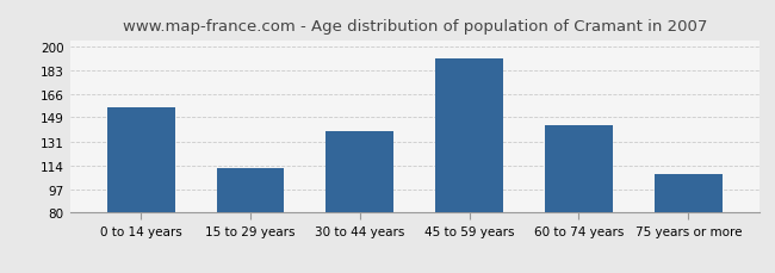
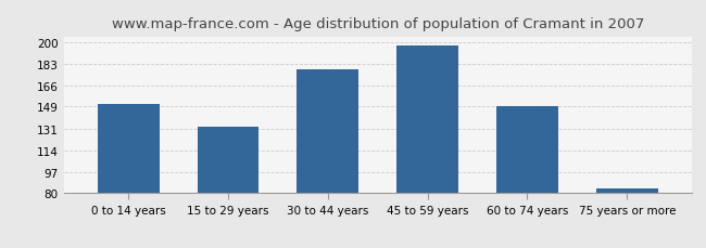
0 to 14 years: 156 -> 151
15 to 29 years: 112 -> 133
30 to 44 years: 139 -> 179
45 to 59 years: 192 -> 198
60 to 74 years: 143 -> 149
75 years or more: 108 -> 84
